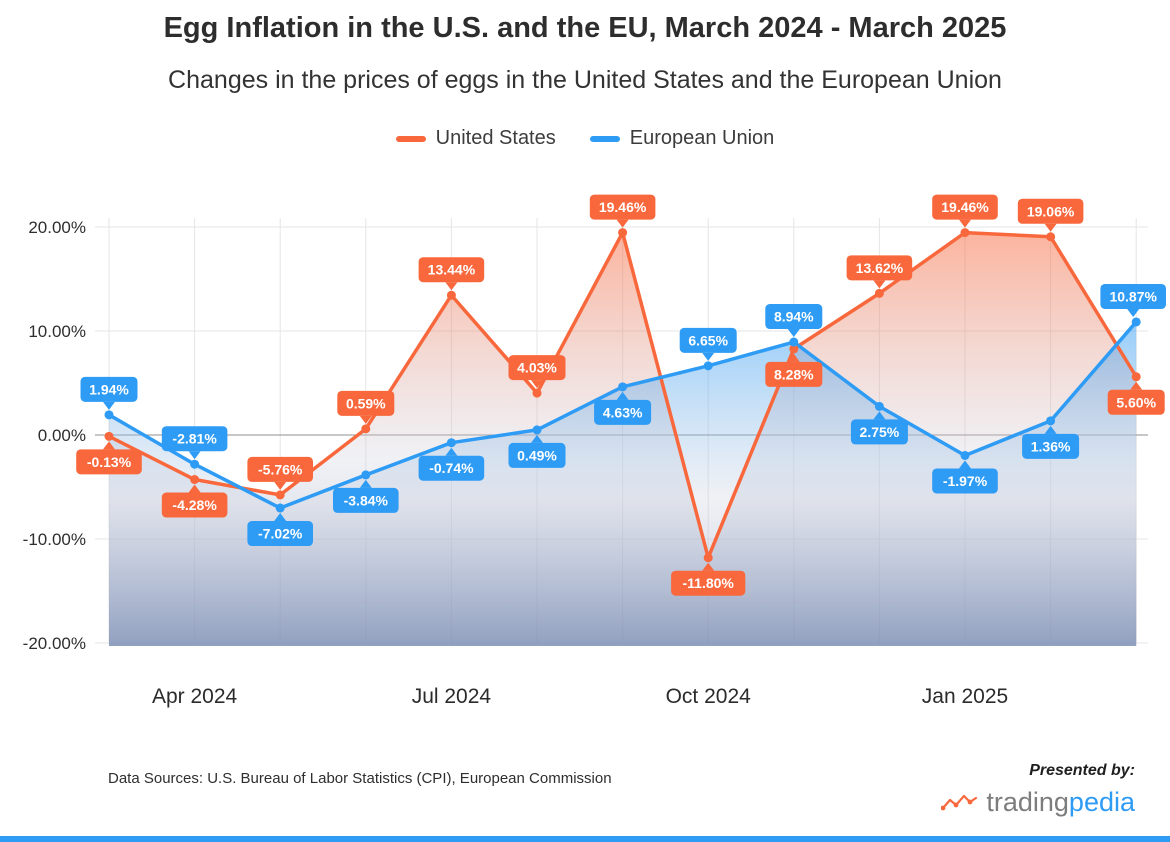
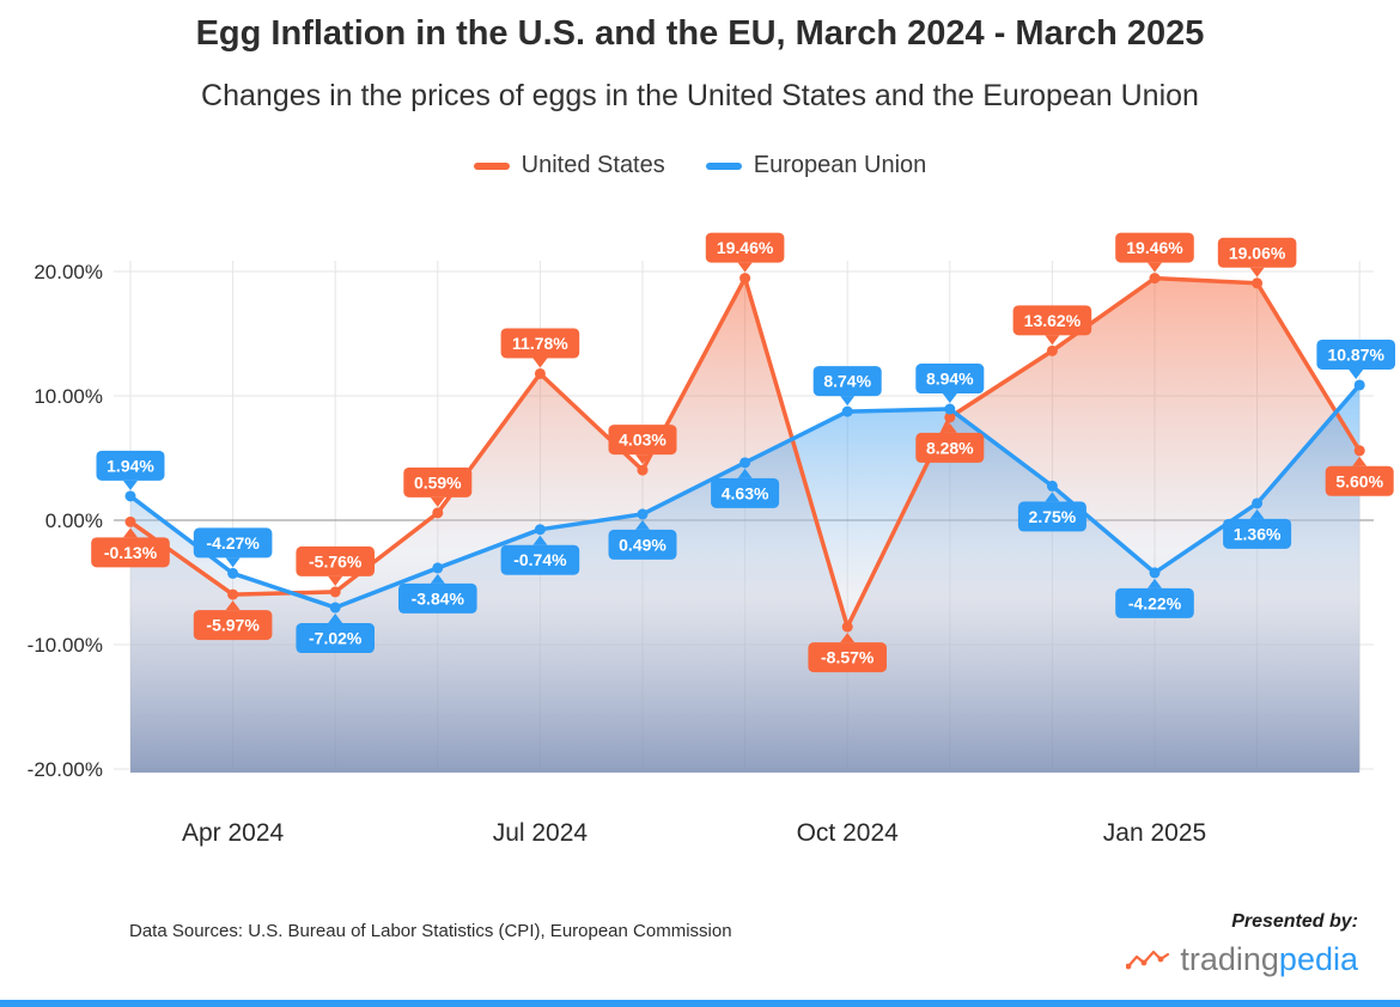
United States/Apr 2024: -4.28% -> -5.97%
European Union/Apr 2024: -2.81% -> -4.27%
United States/Jul 2024: 13.44% -> 11.78%
United States/Oct 2024: -11.80% -> -8.57%
European Union/Oct 2024: 6.65% -> 8.74%
European Union/Jan 2025: -1.97% -> -4.22%
